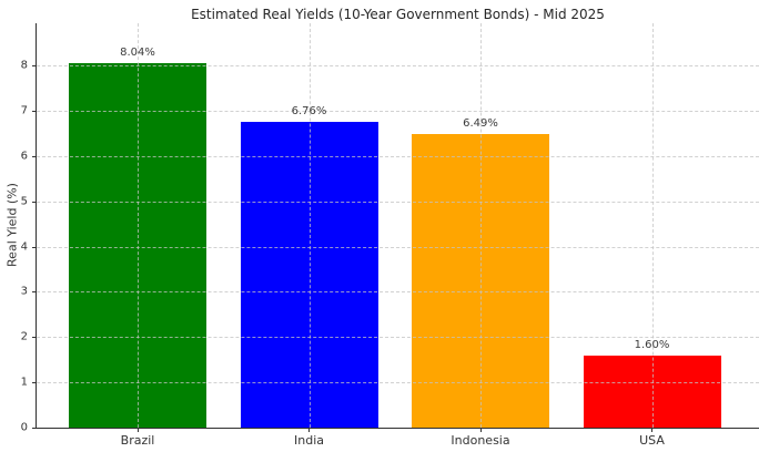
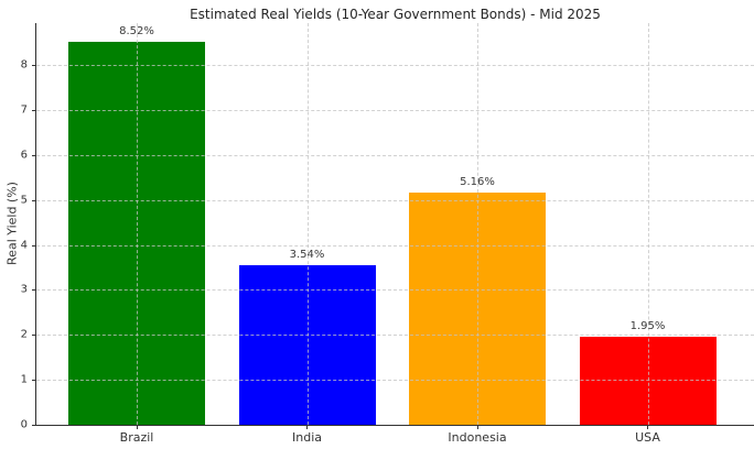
Brazil: 8.04% -> 8.52%
India: 6.76% -> 3.54%
Indonesia: 6.49% -> 5.16%
USA: 1.60% -> 1.95%
